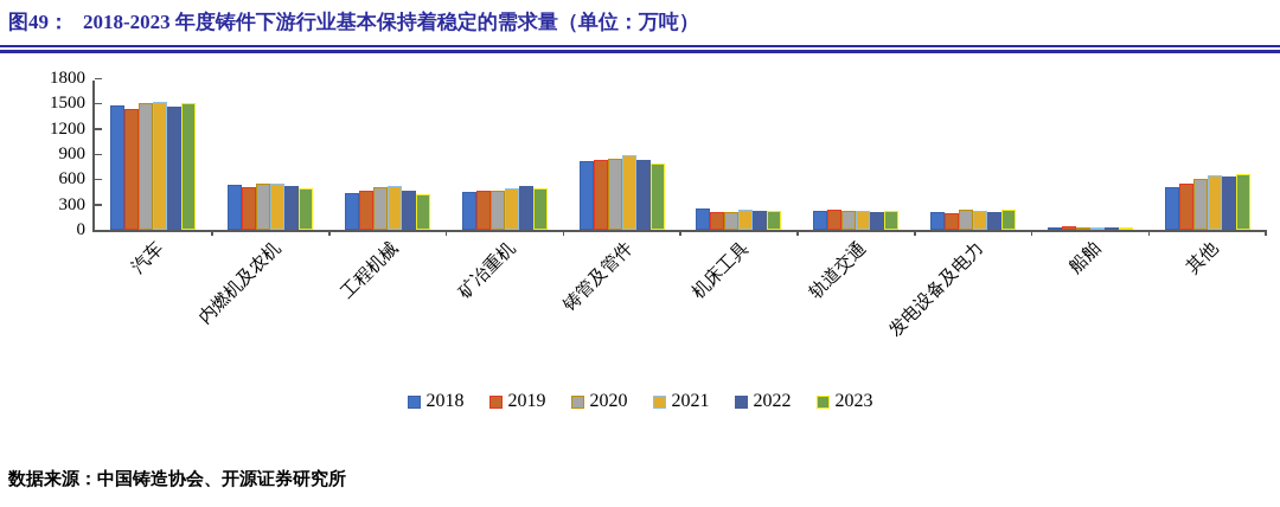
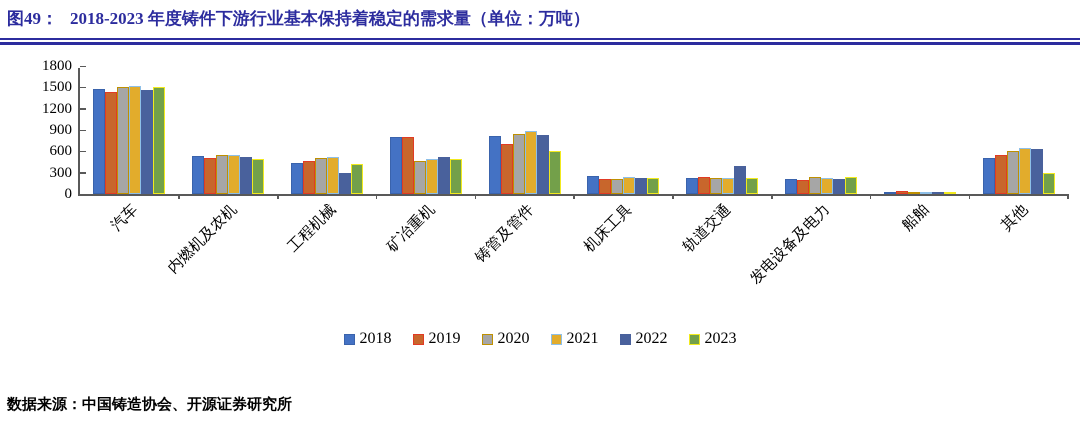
2022/工程机械: 500 -> 300
2018/矿冶重机: 400 -> 800
2019/矿冶重机: 500 -> 800
2019/铸管及管件: 800 -> 700
2023/铸管及管件: 800 -> 600
2022/轨道交通: 200 -> 400
2023/其他: 700 -> 300
